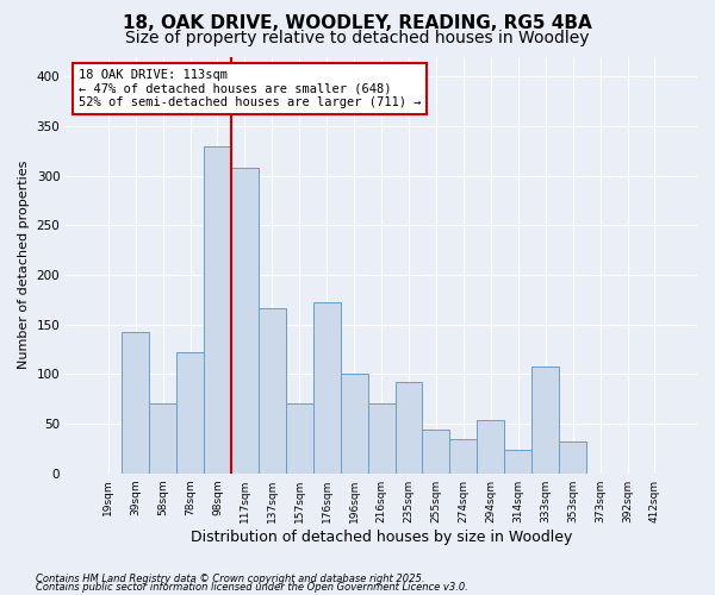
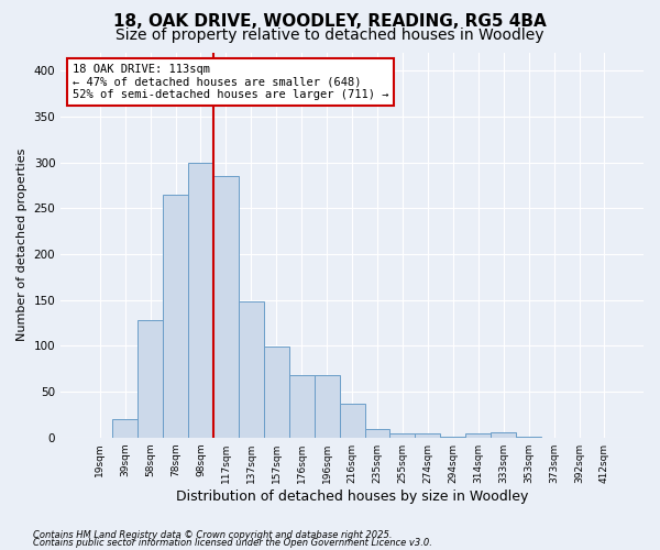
39sqm: 142 -> 20
58sqm: 70 -> 128
78sqm: 122 -> 265
98sqm: 330 -> 300
117sqm: 308 -> 285
137sqm: 166 -> 148
157sqm: 70 -> 99
176sqm: 172 -> 68
196sqm: 100 -> 68
216sqm: 70 -> 37
235sqm: 92 -> 9
255sqm: 44 -> 5
274sqm: 34 -> 4
294sqm: 54 -> 1
314sqm: 24 -> 5
333sqm: 108 -> 6
353sqm: 32 -> 1
